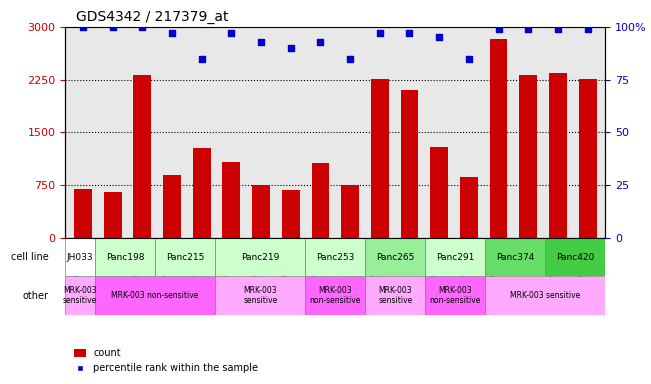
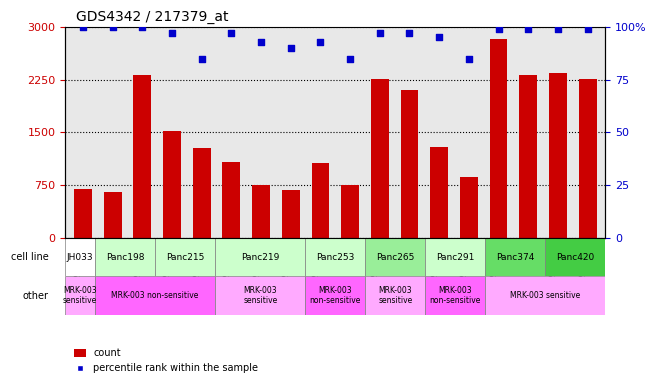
count/GSM924995: 900 -> 1520
